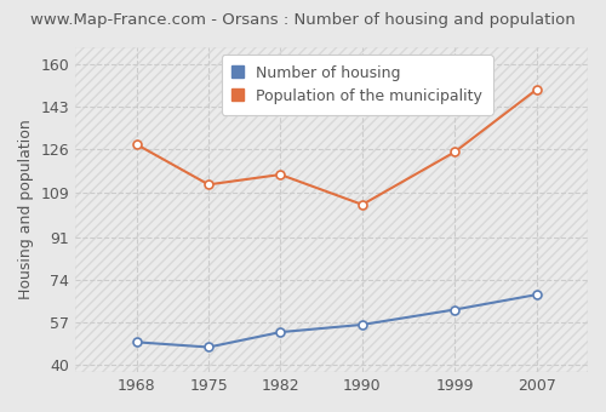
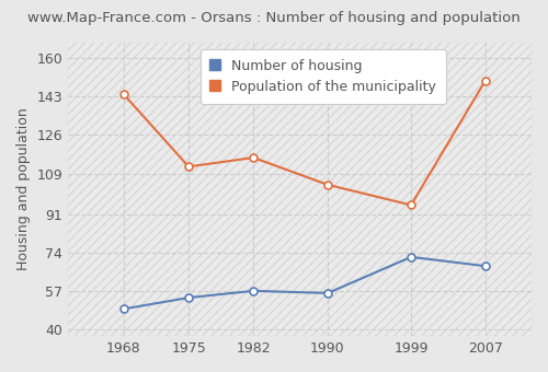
Population of the municipality/1968: 128 -> 144
Number of housing/1975: 47 -> 54
Number of housing/1982: 53 -> 57
Number of housing/1999: 62 -> 72
Population of the municipality/1999: 125 -> 95
